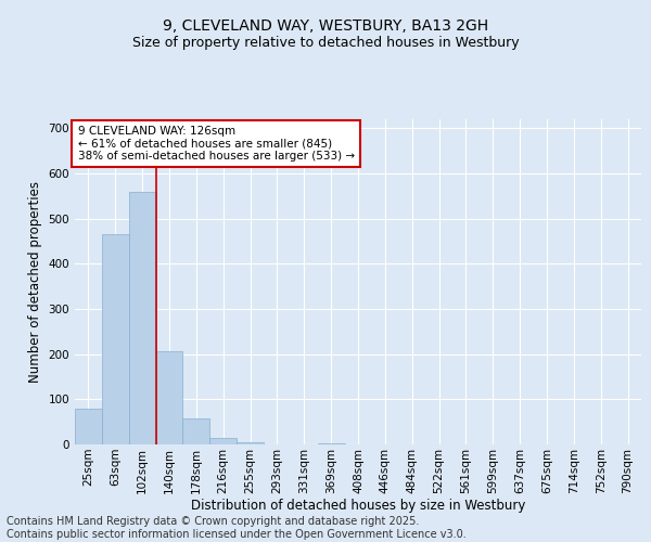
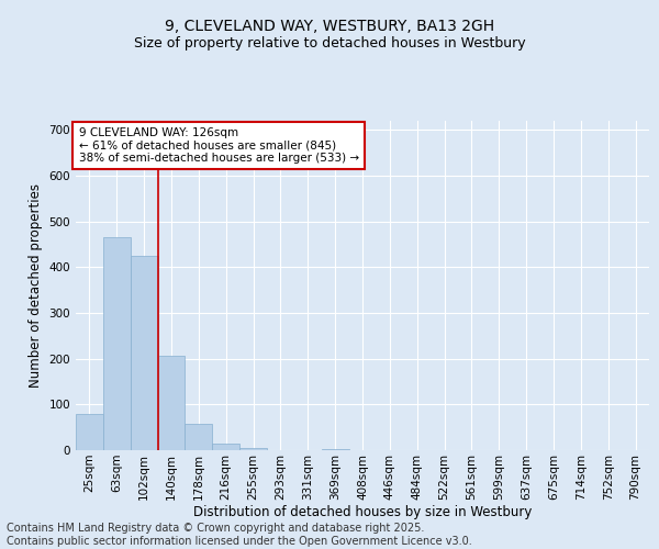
102sqm: 560 -> 425
